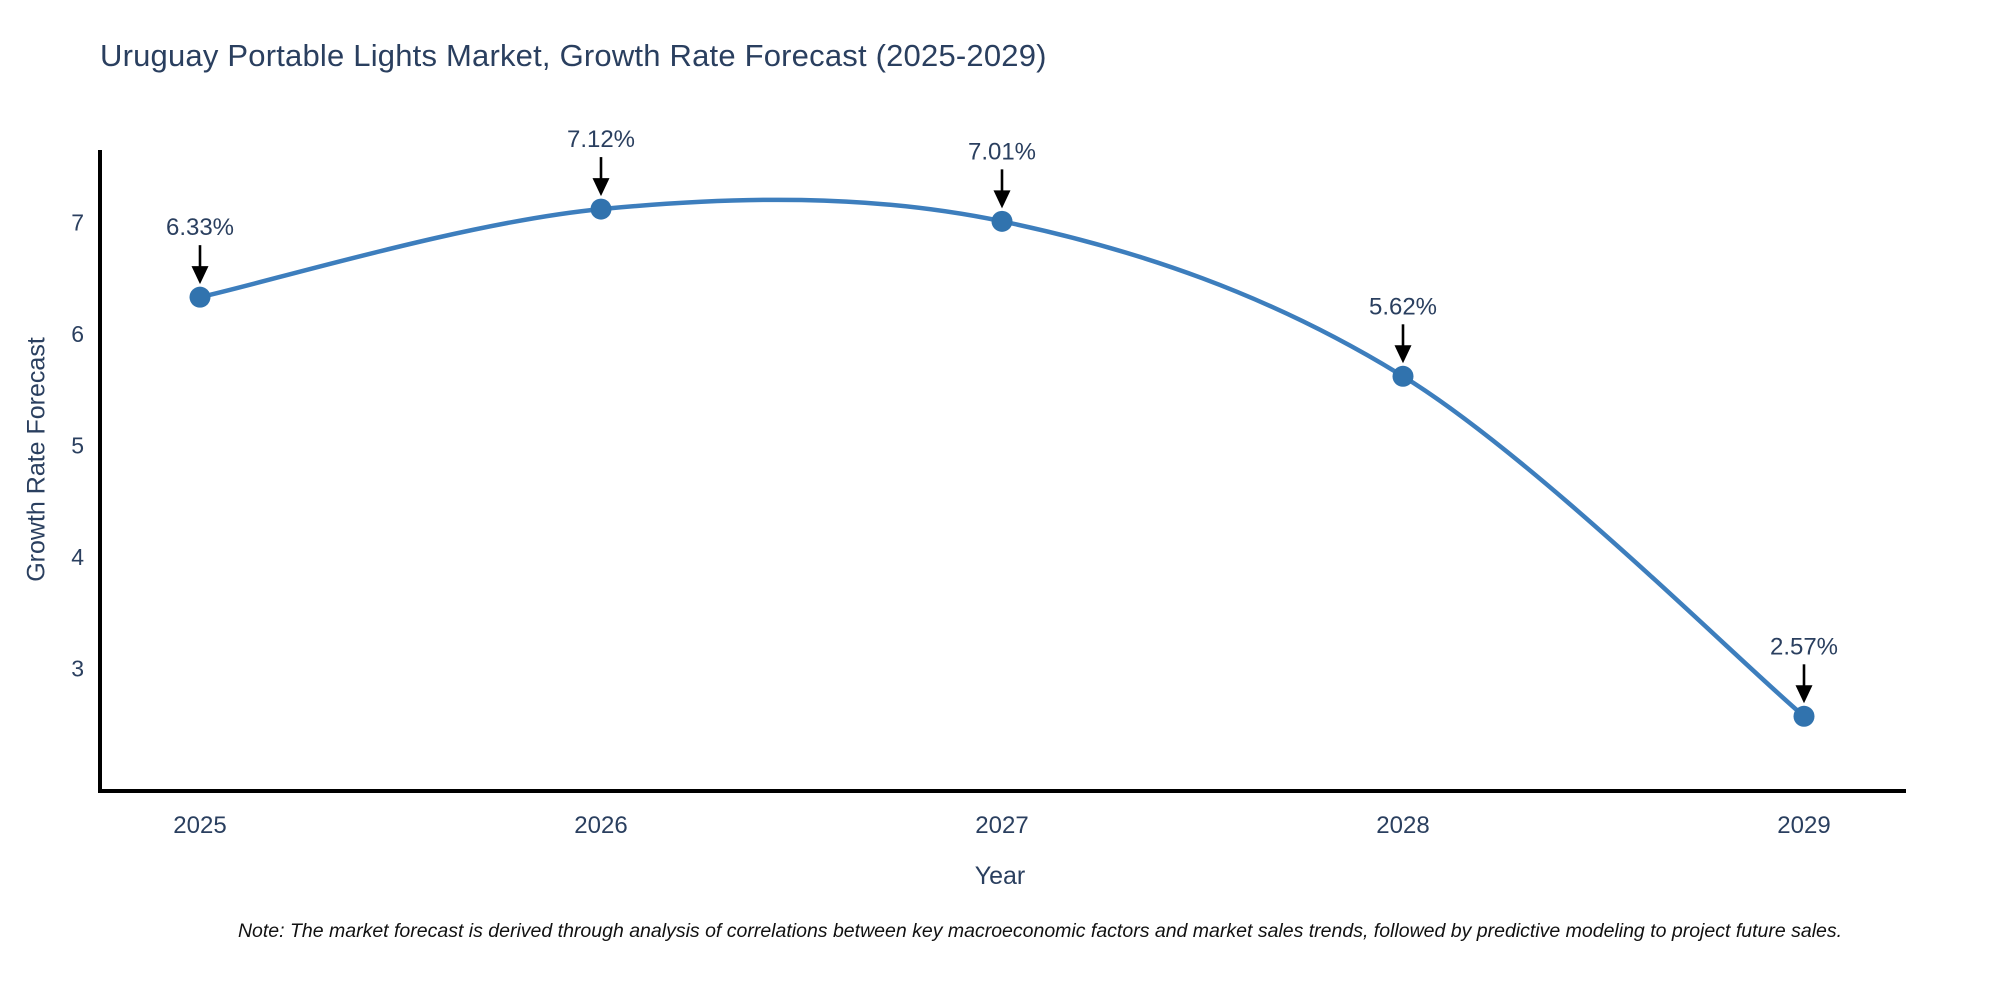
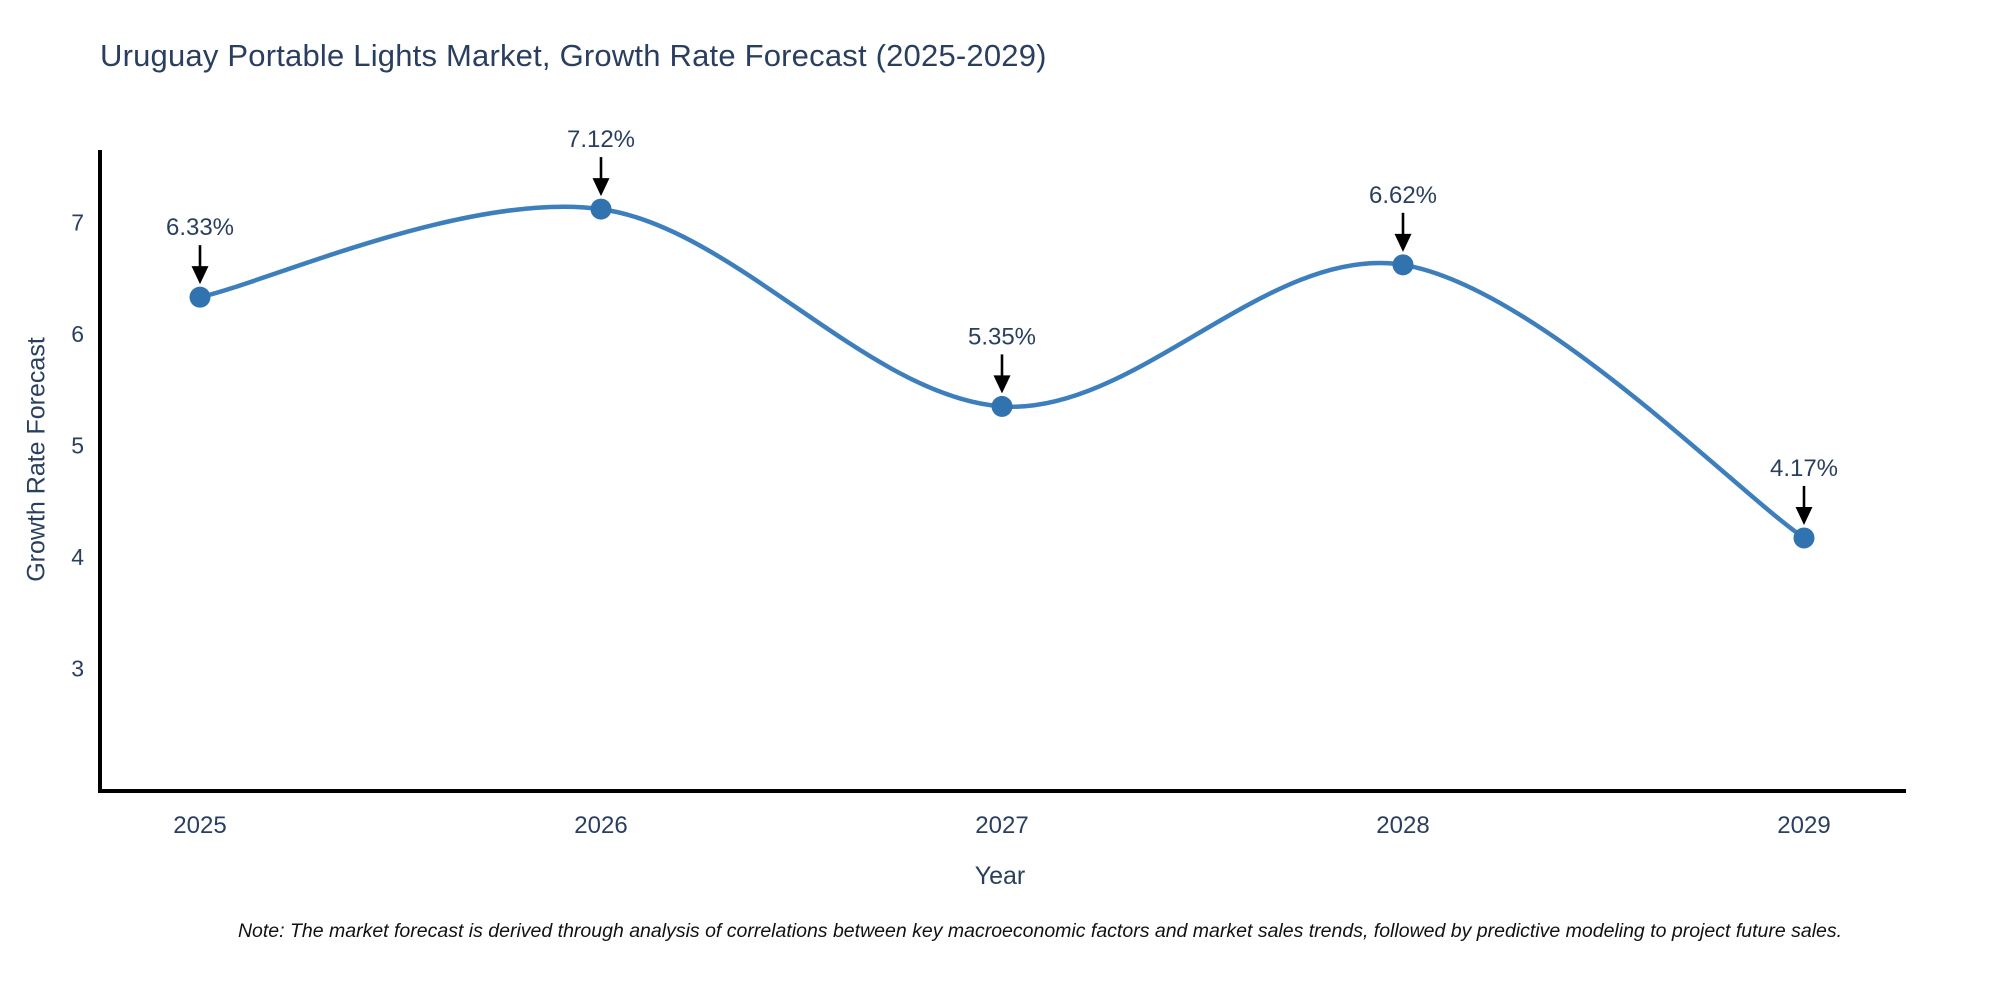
2027: 7.01% -> 5.35%
2028: 5.62% -> 6.62%
2029: 2.57% -> 4.17%
